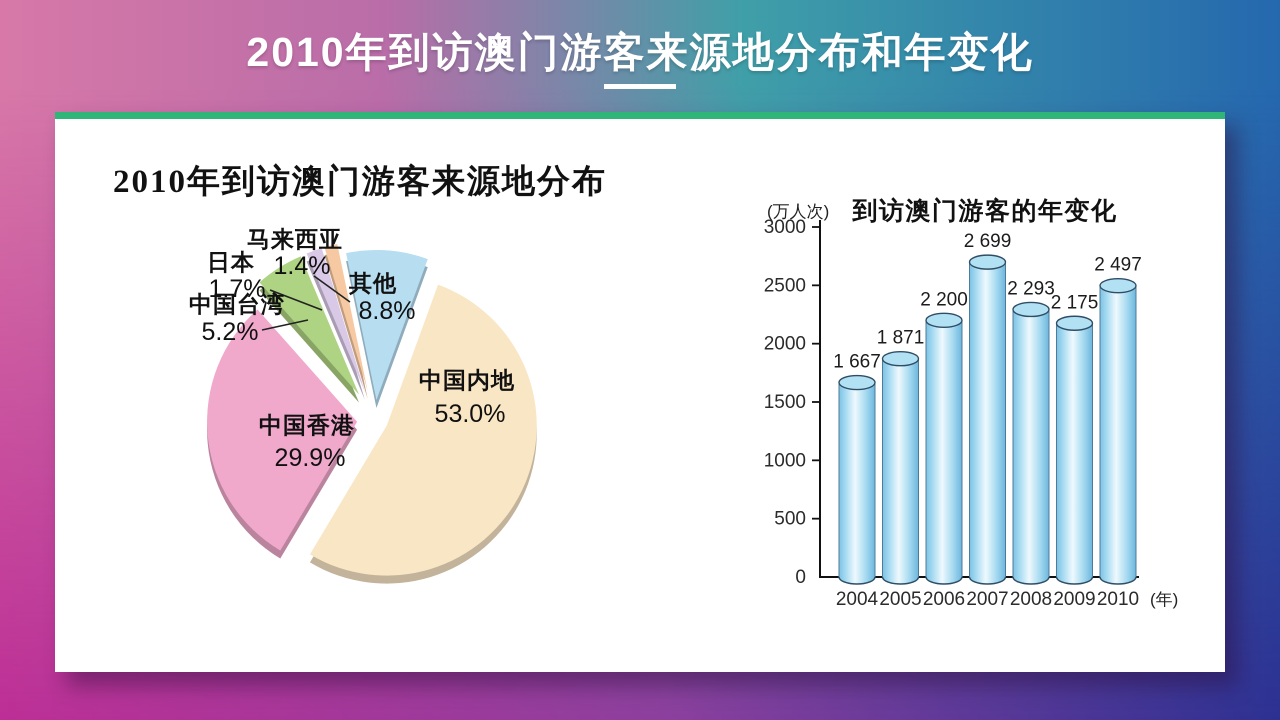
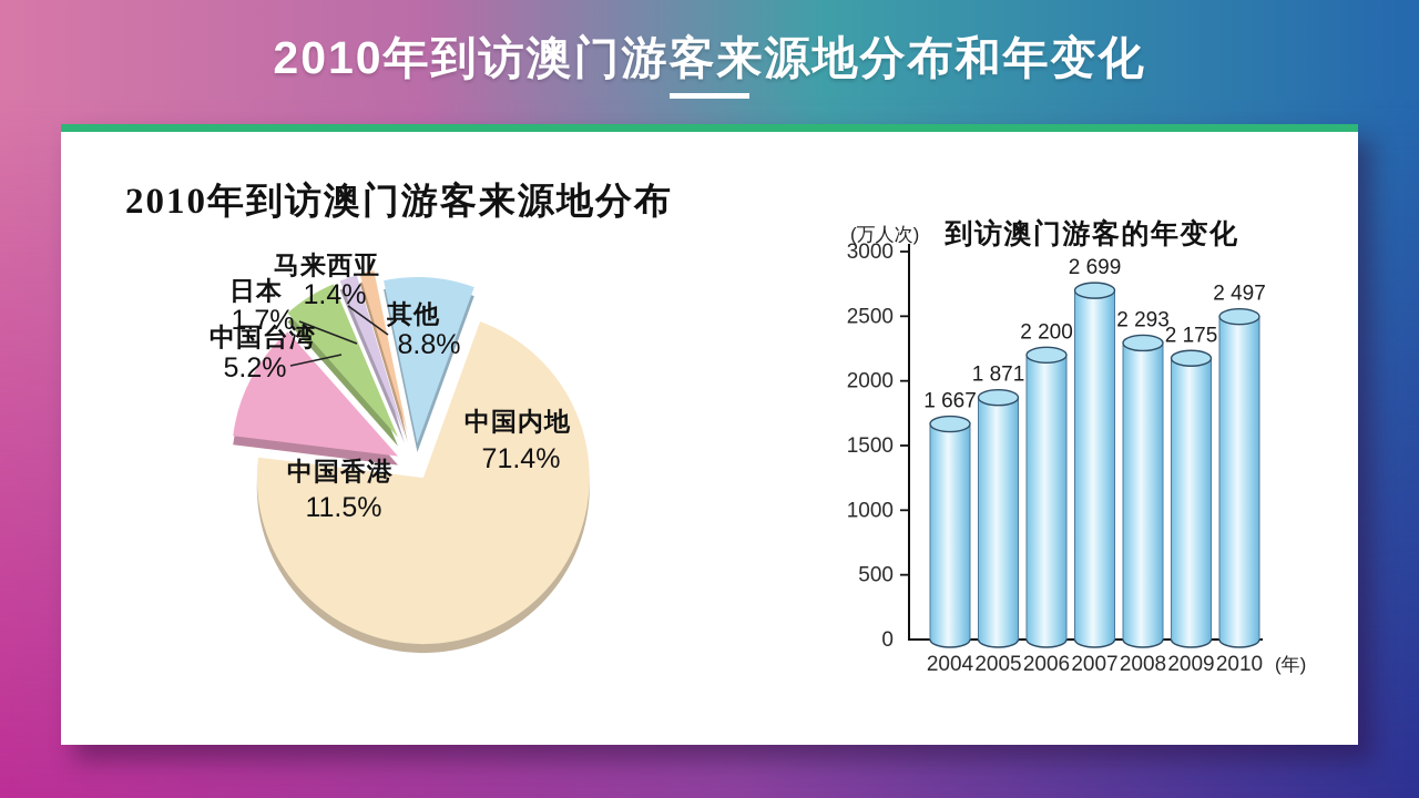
2010年到访澳门游客来源地分布/中国内地: 53.0% -> 71.4%
2010年到访澳门游客来源地分布/中国香港: 29.9% -> 11.5%
